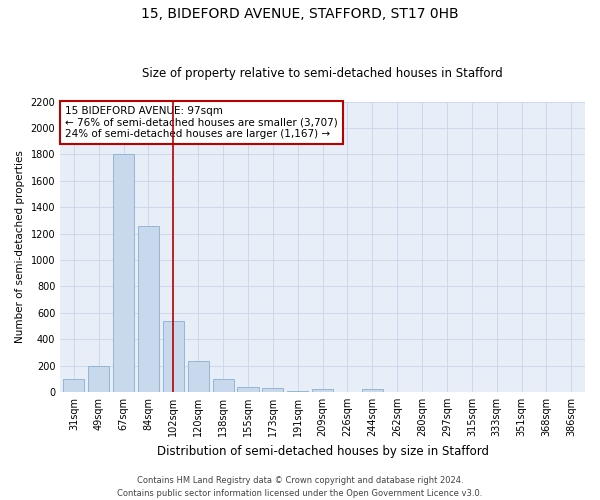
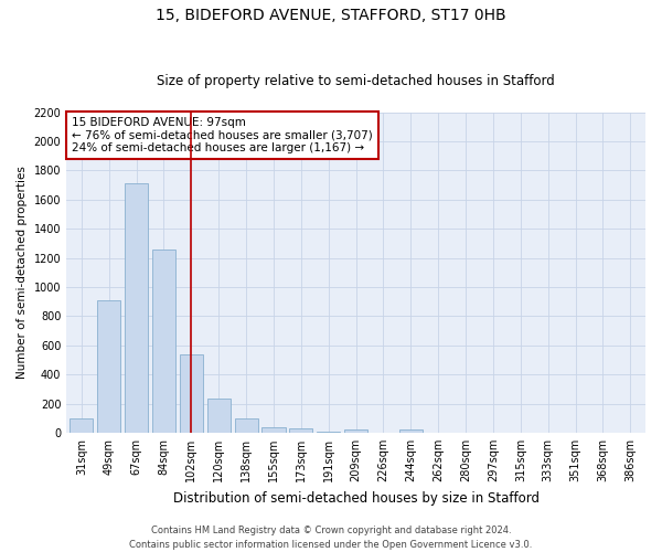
49sqm: 200 -> 910
67sqm: 1800 -> 1710
